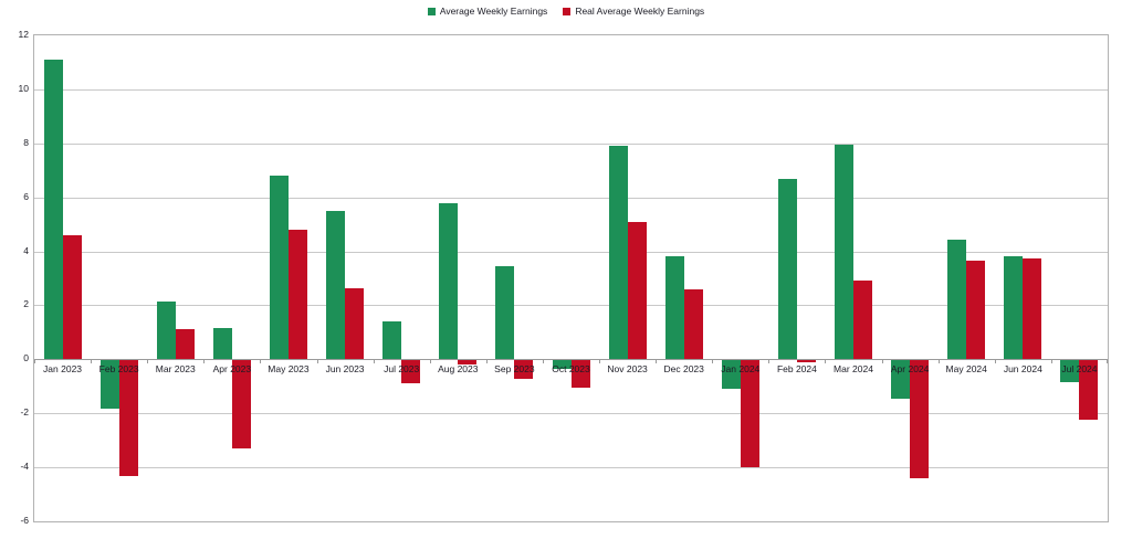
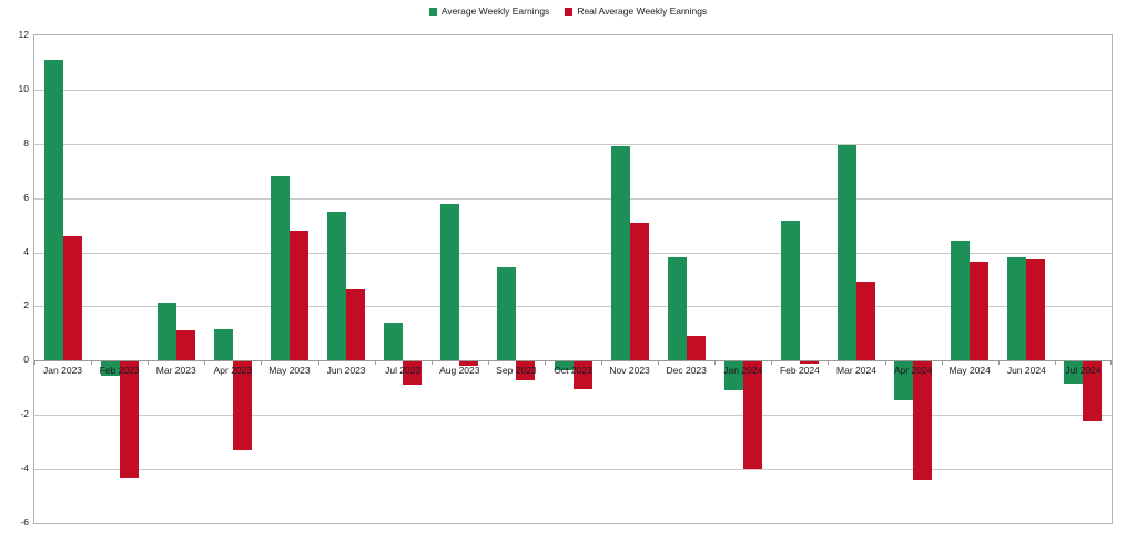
Average Weekly Earnings/Feb 2023: -1.8 -> -0.5
Real Average Weekly Earnings/Dec 2023: 2.6 -> 0.9
Average Weekly Earnings/Feb 2024: 6.7 -> 5.2
